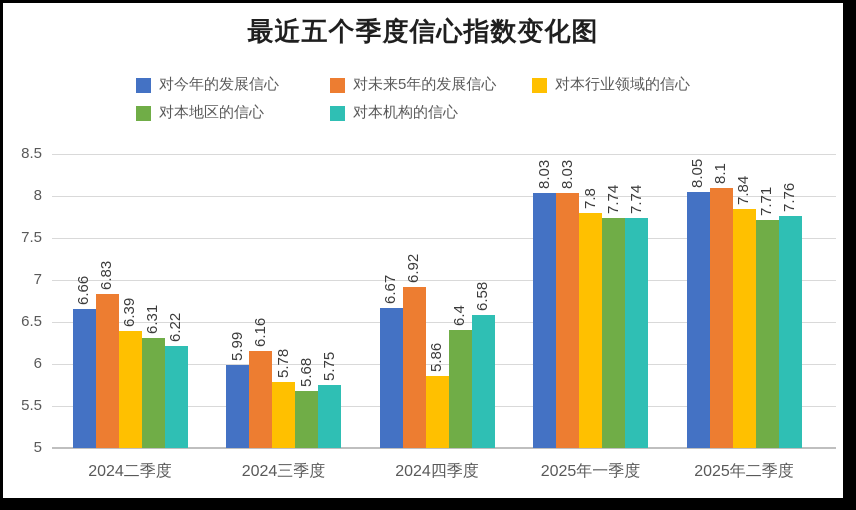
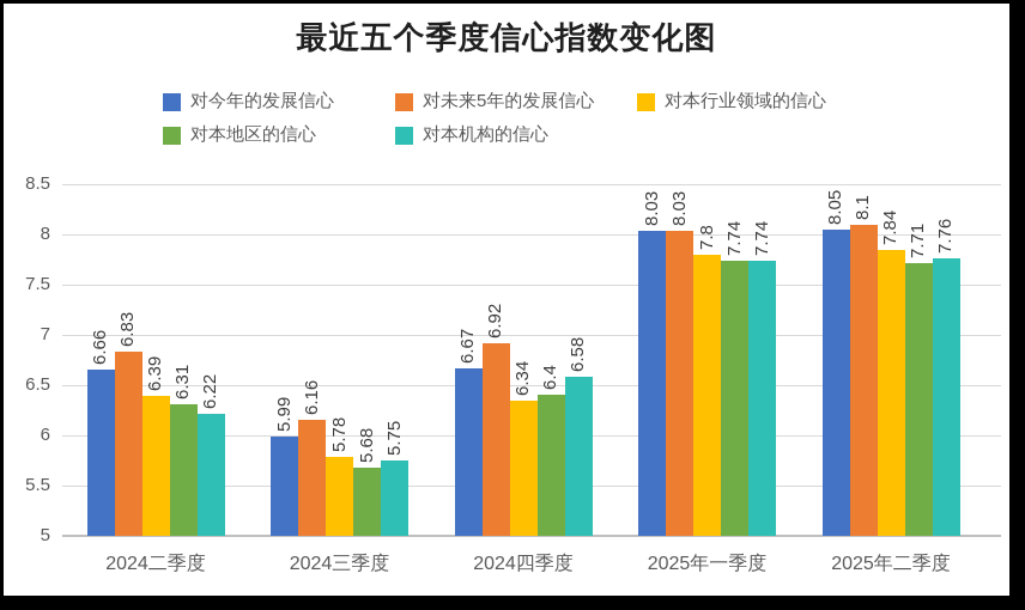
对本行业领域的信心/2024四季度: 5.86 -> 6.34
